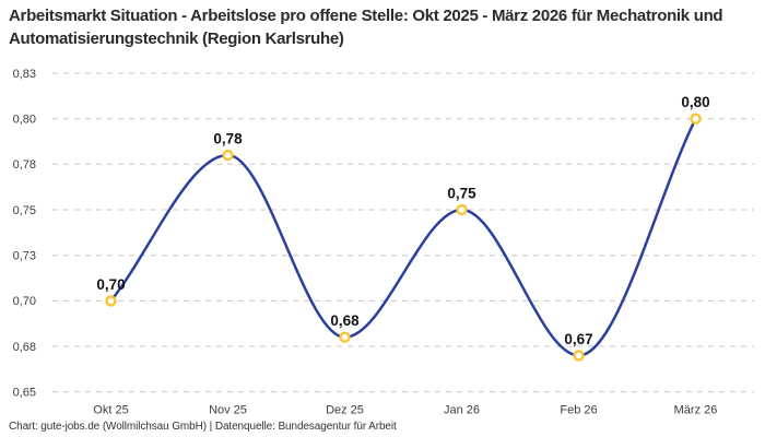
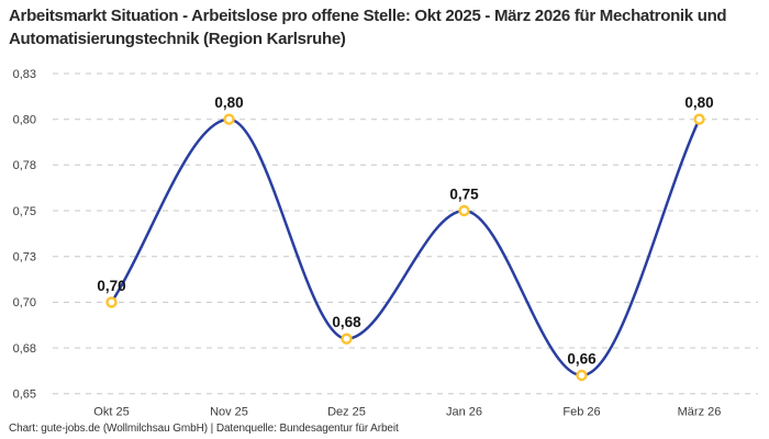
Nov 25: 0,78 -> 0,80
Feb 26: 0,67 -> 0,66
